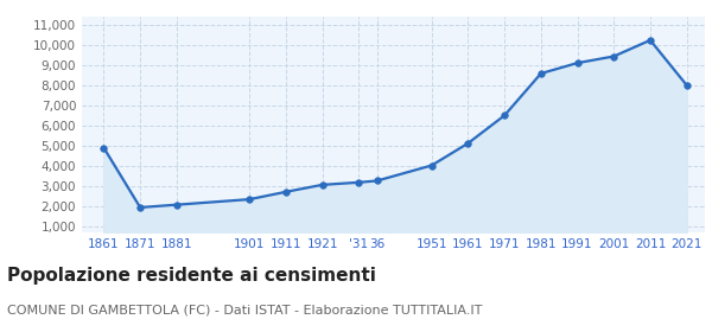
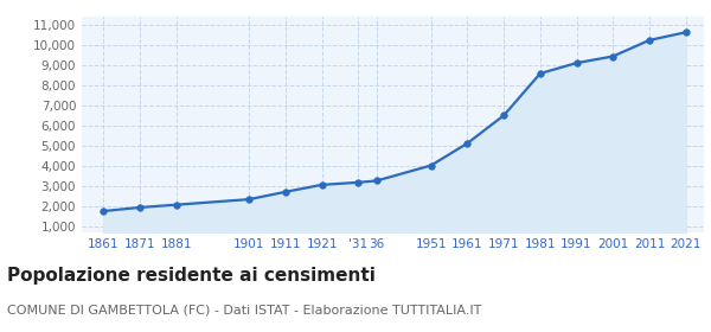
1861: 4,900 -> 1,800
2021: 8,000 -> 10,600
